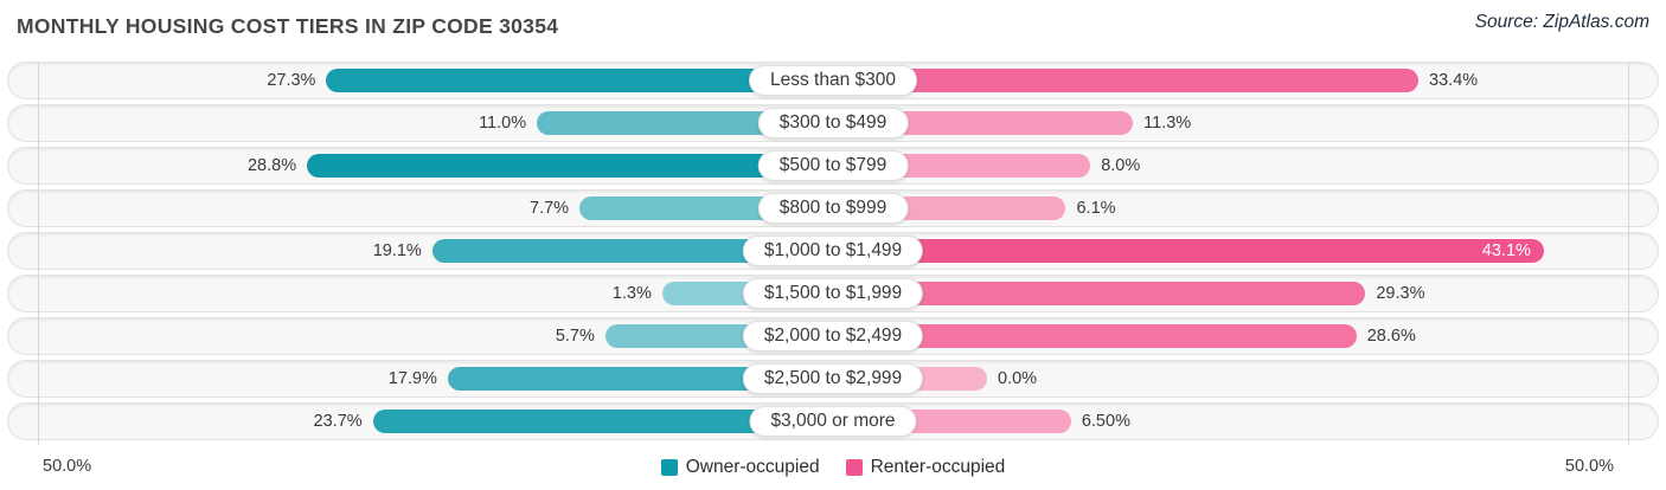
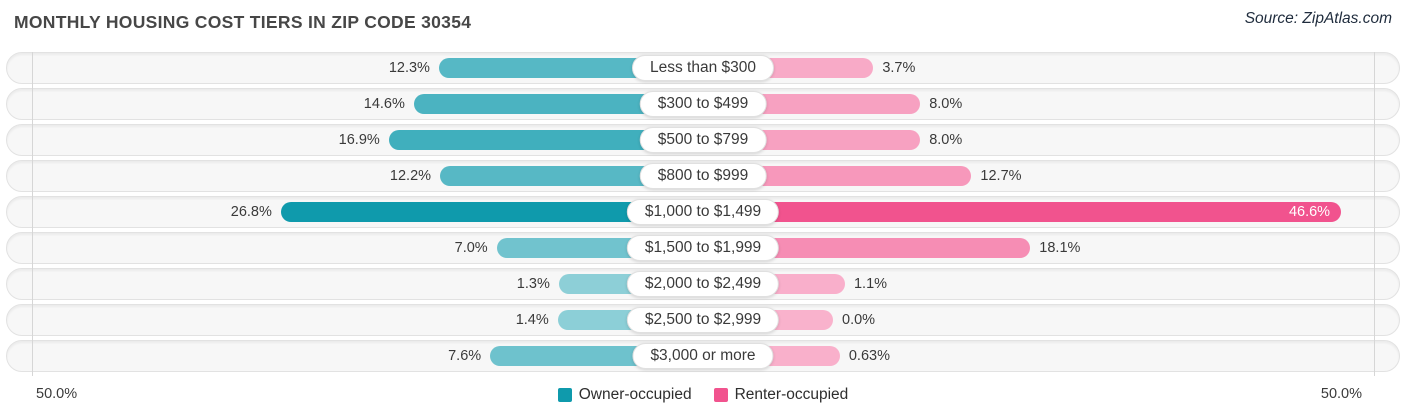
Owner-occupied/Less than $300: 27.3% -> 12.3%
Renter-occupied/Less than $300: 33.4% -> 3.7%
Owner-occupied/$300 to $499: 11.0% -> 14.6%
Renter-occupied/$300 to $499: 11.3% -> 8.0%
Owner-occupied/$500 to $799: 28.8% -> 16.9%
Owner-occupied/$800 to $999: 7.7% -> 12.2%
Renter-occupied/$800 to $999: 6.1% -> 12.7%
Owner-occupied/$1,000 to $1,499: 19.1% -> 26.8%
Renter-occupied/$1,000 to $1,499: 43.1% -> 46.6%
Owner-occupied/$1,500 to $1,999: 1.3% -> 7.0%
Renter-occupied/$1,500 to $1,999: 29.3% -> 18.1%
Owner-occupied/$2,000 to $2,499: 5.7% -> 1.3%
Renter-occupied/$2,000 to $2,499: 28.6% -> 1.1%
Owner-occupied/$2,500 to $2,999: 17.9% -> 1.4%
Owner-occupied/$3,000 or more: 23.7% -> 7.6%
Renter-occupied/$3,000 or more: 6.50% -> 0.63%
